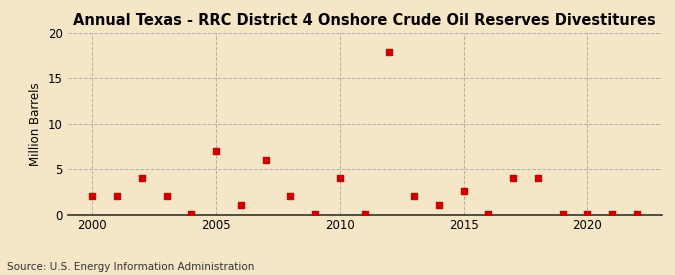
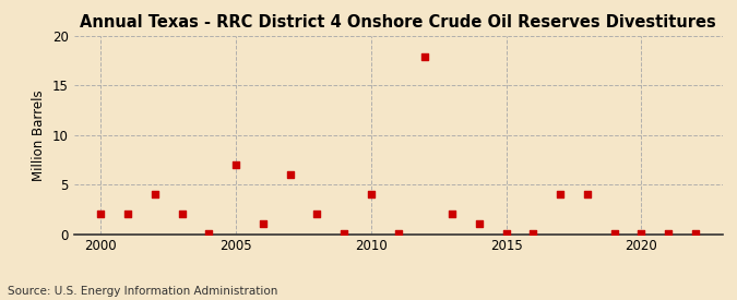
2015: 2.6 -> 0.1
